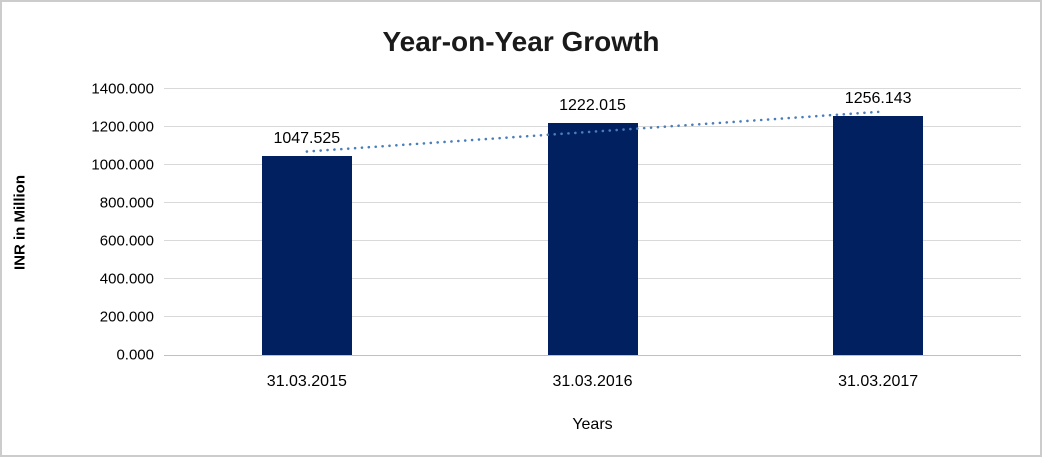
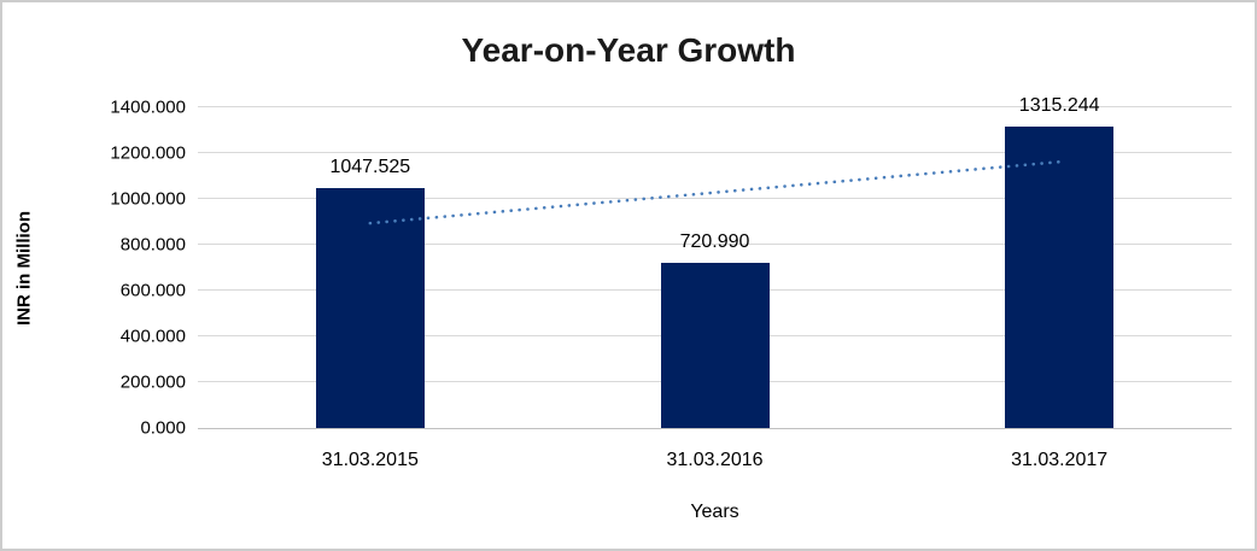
31.03.2016: 1222.015 -> 720.990
31.03.2017: 1256.143 -> 1315.244
